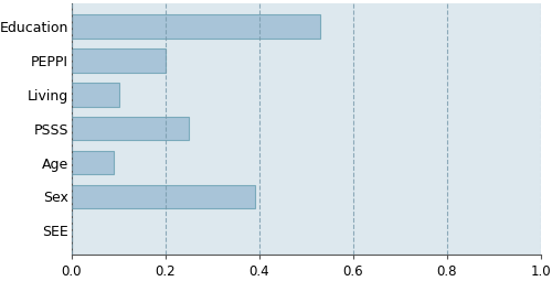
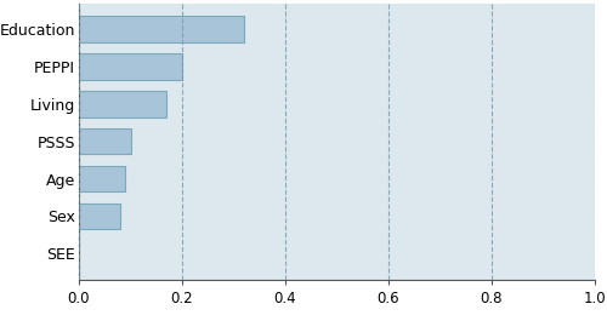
Education: 0.53 -> 0.32
Living: 0.10 -> 0.17
PSSS: 0.25 -> 0.10
Sex: 0.39 -> 0.08
